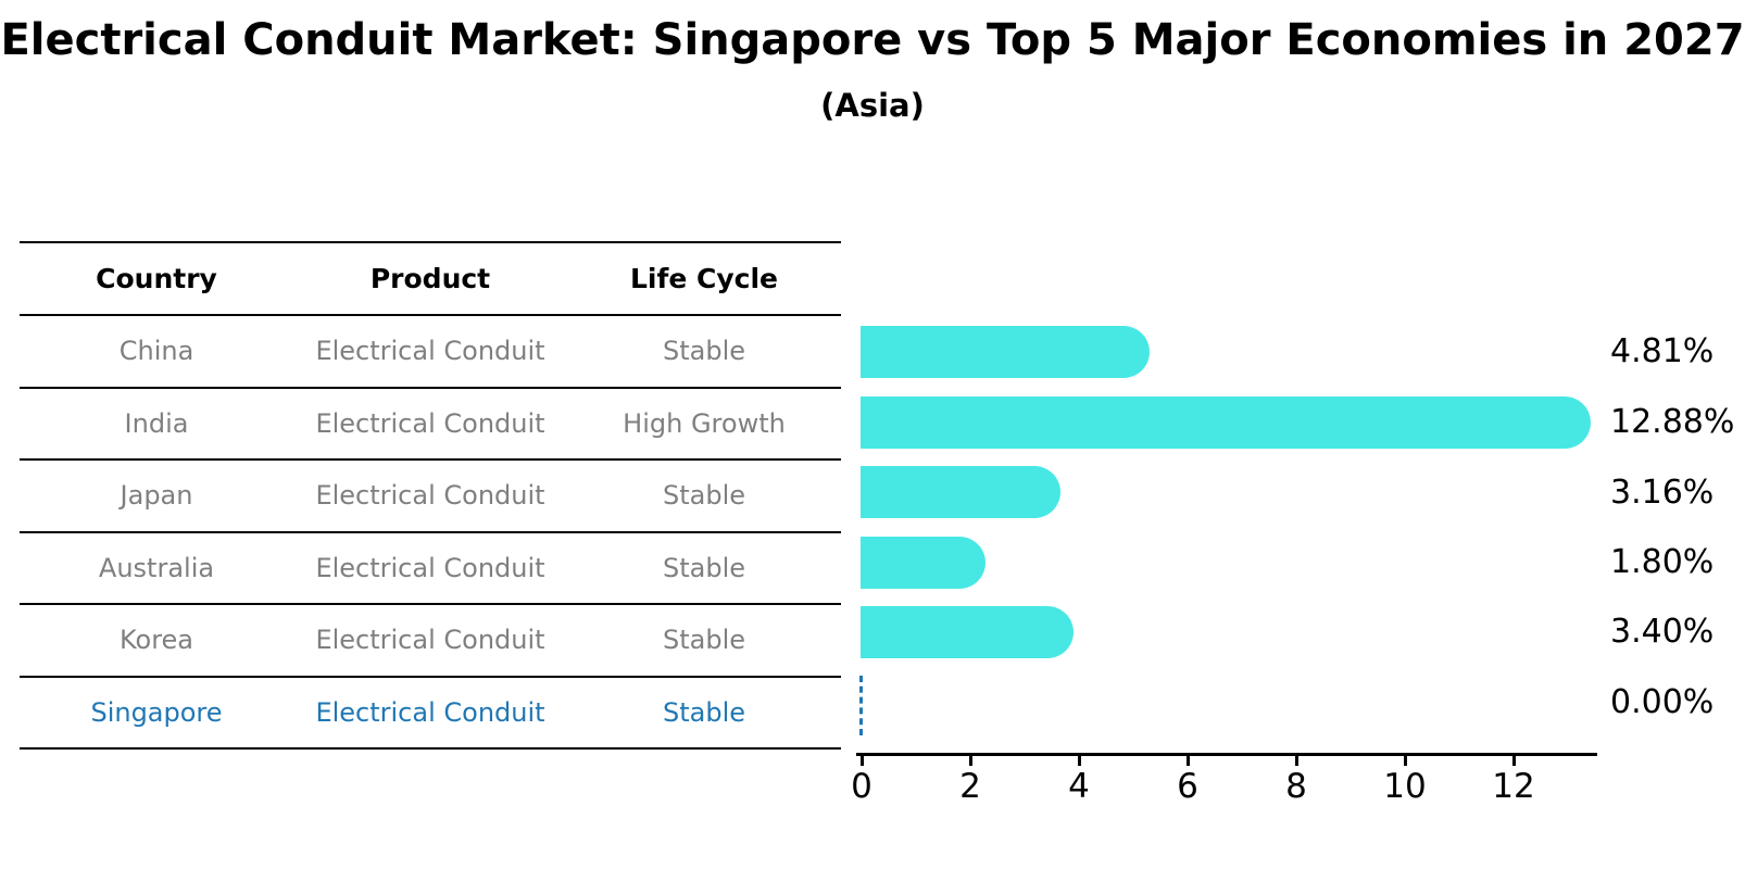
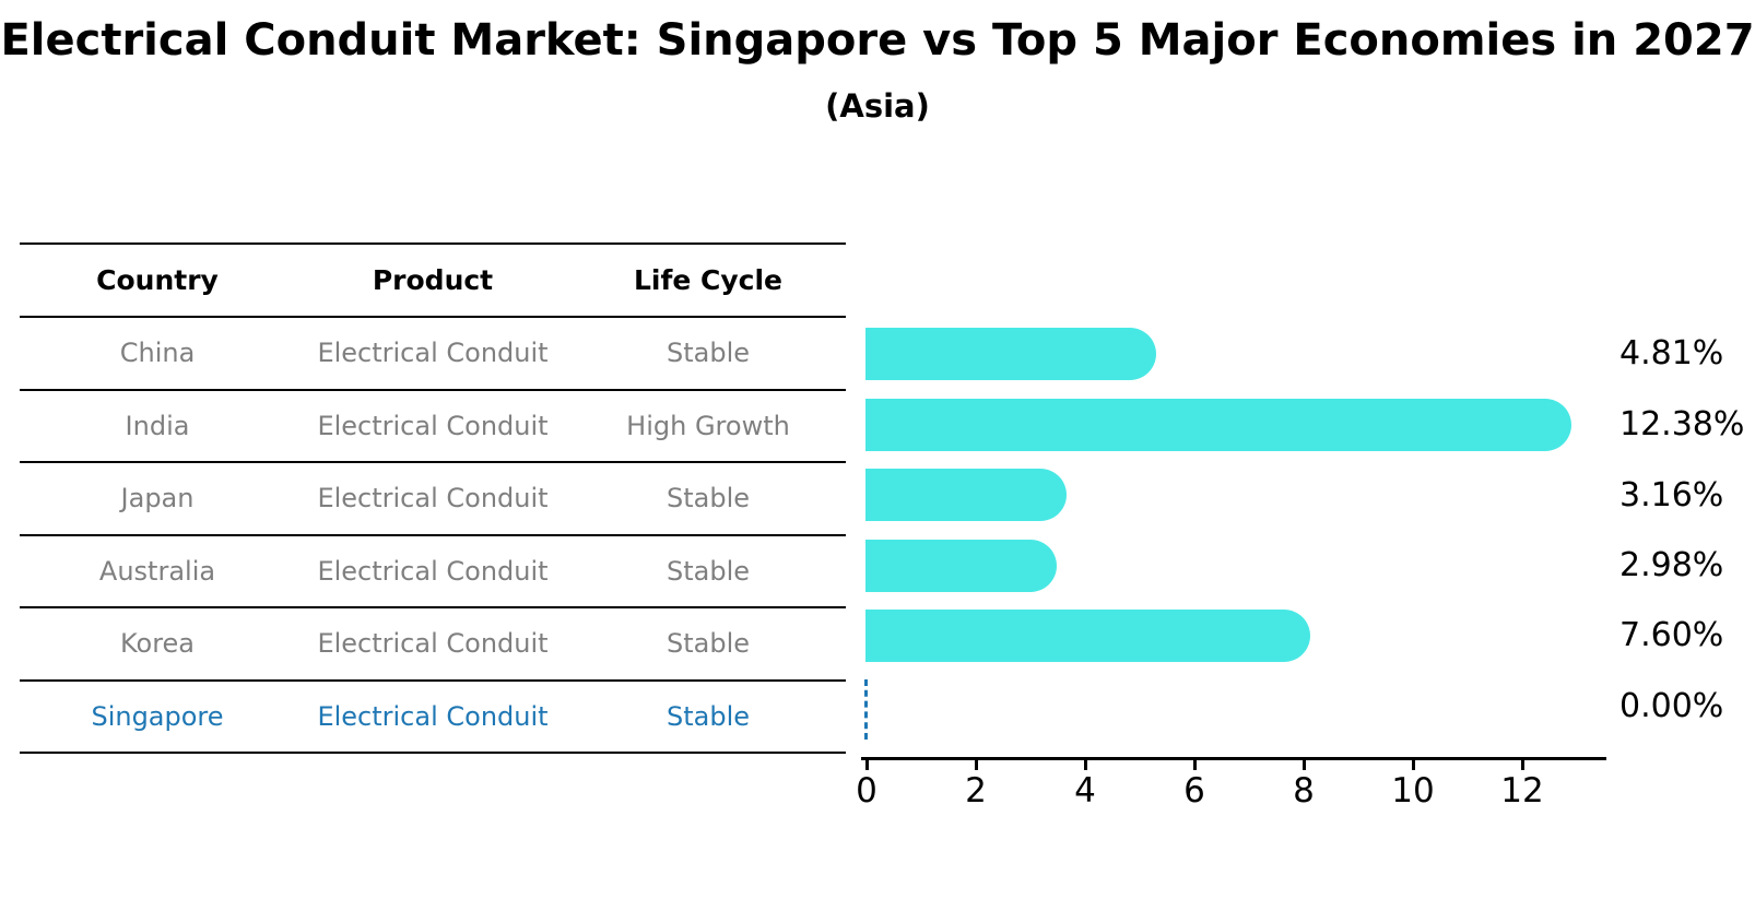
India: 12.88% -> 12.38%
Australia: 1.80% -> 2.98%
Korea: 3.40% -> 7.60%
